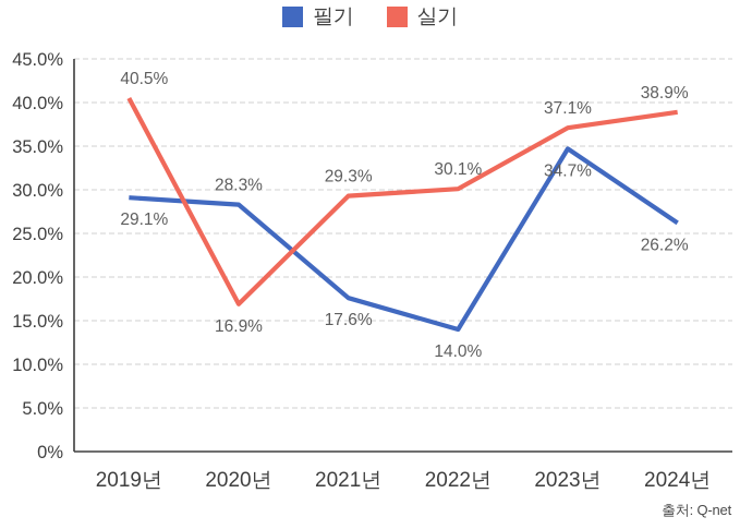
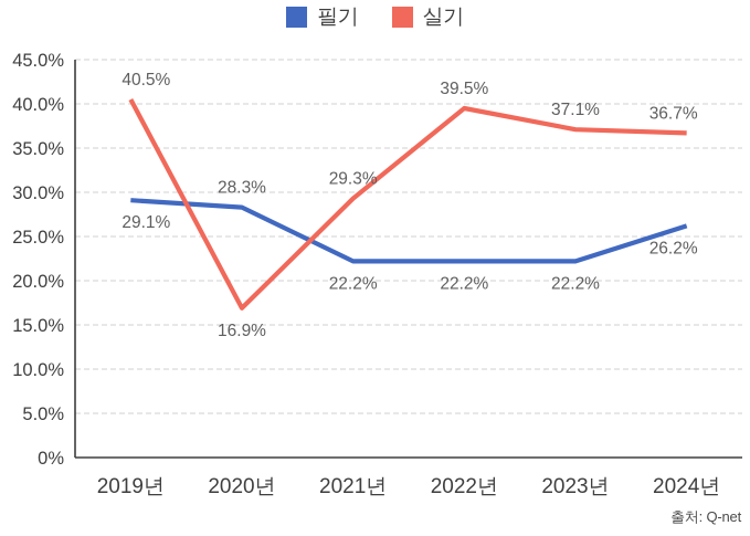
필기/2021년: 17.6% -> 22.2%
필기/2022년: 14.0% -> 22.2%
실기/2022년: 30.1% -> 39.5%
필기/2023년: 34.7% -> 22.2%
실기/2024년: 38.9% -> 36.7%
